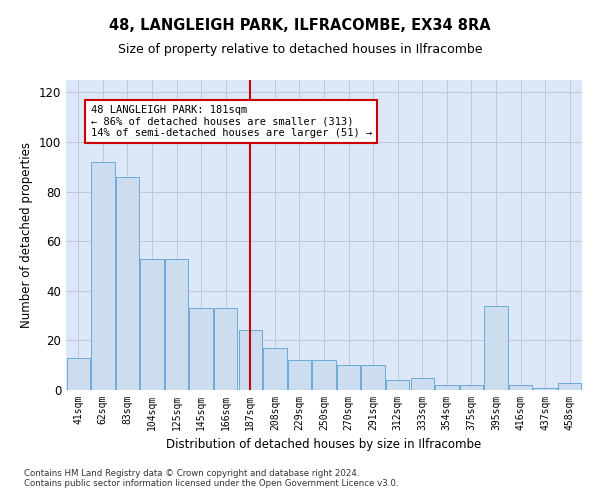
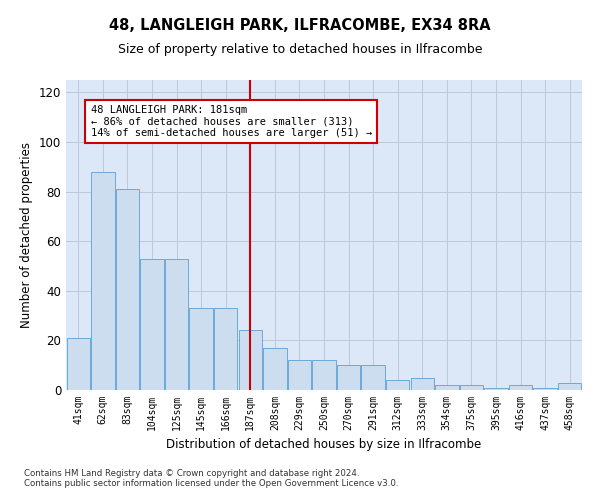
41sqm: 13 -> 21
62sqm: 92 -> 88
83sqm: 86 -> 81
395sqm: 34 -> 1
